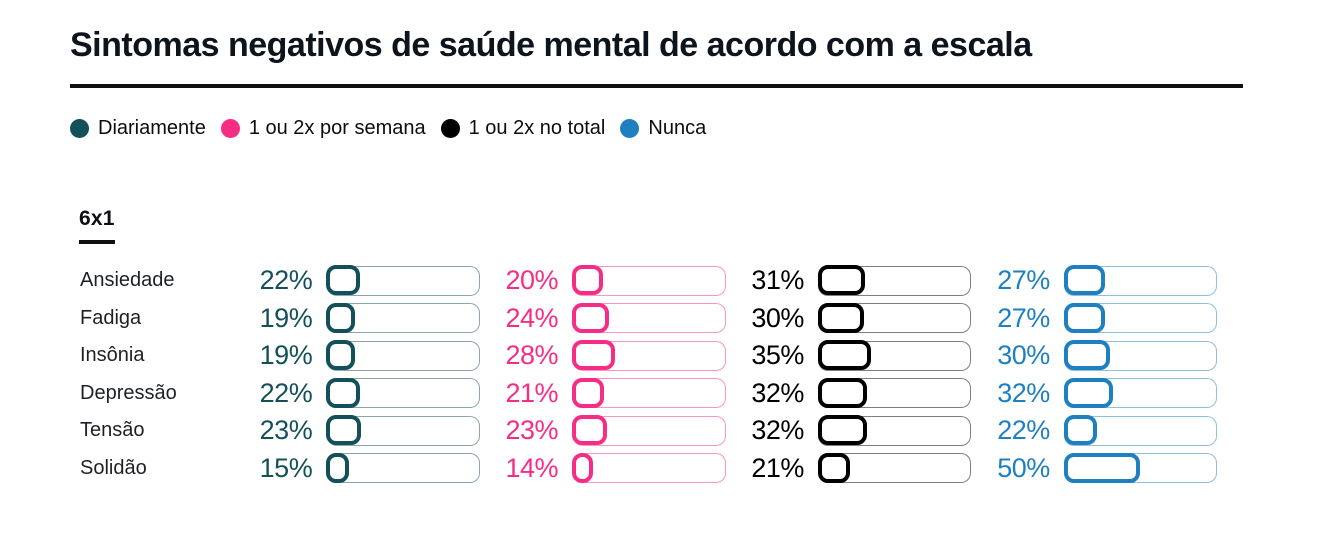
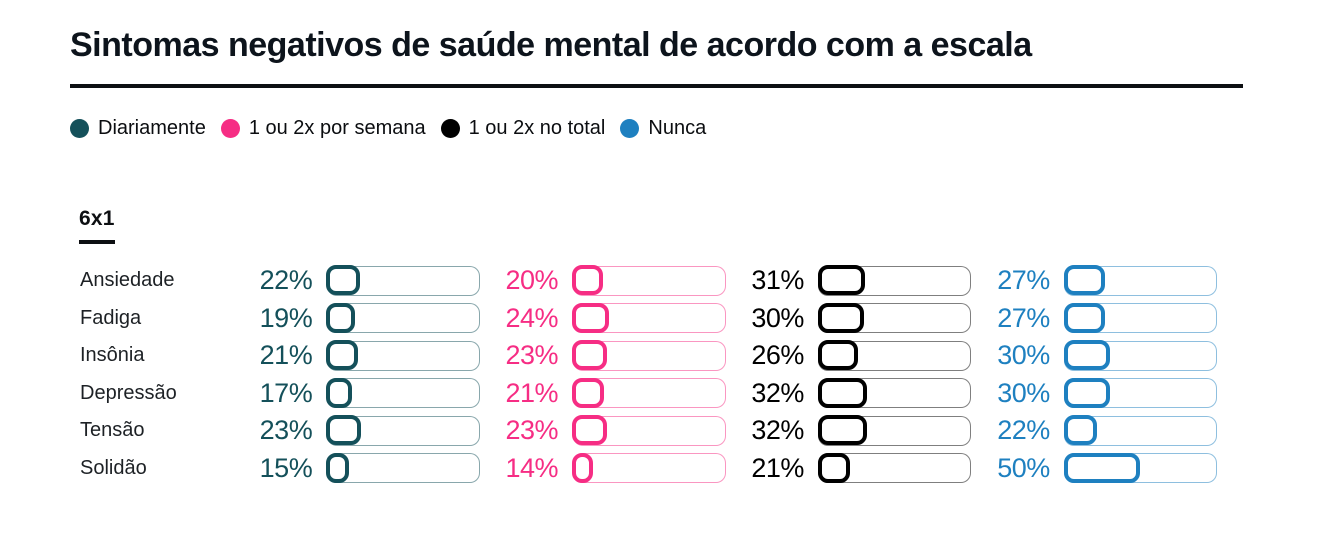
Diariamente/Insônia: 19% -> 21%
1 ou 2x por semana/Insônia: 28% -> 23%
1 ou 2x no total/Insônia: 35% -> 26%
Diariamente/Depressão: 22% -> 17%
Nunca/Depressão: 32% -> 30%
